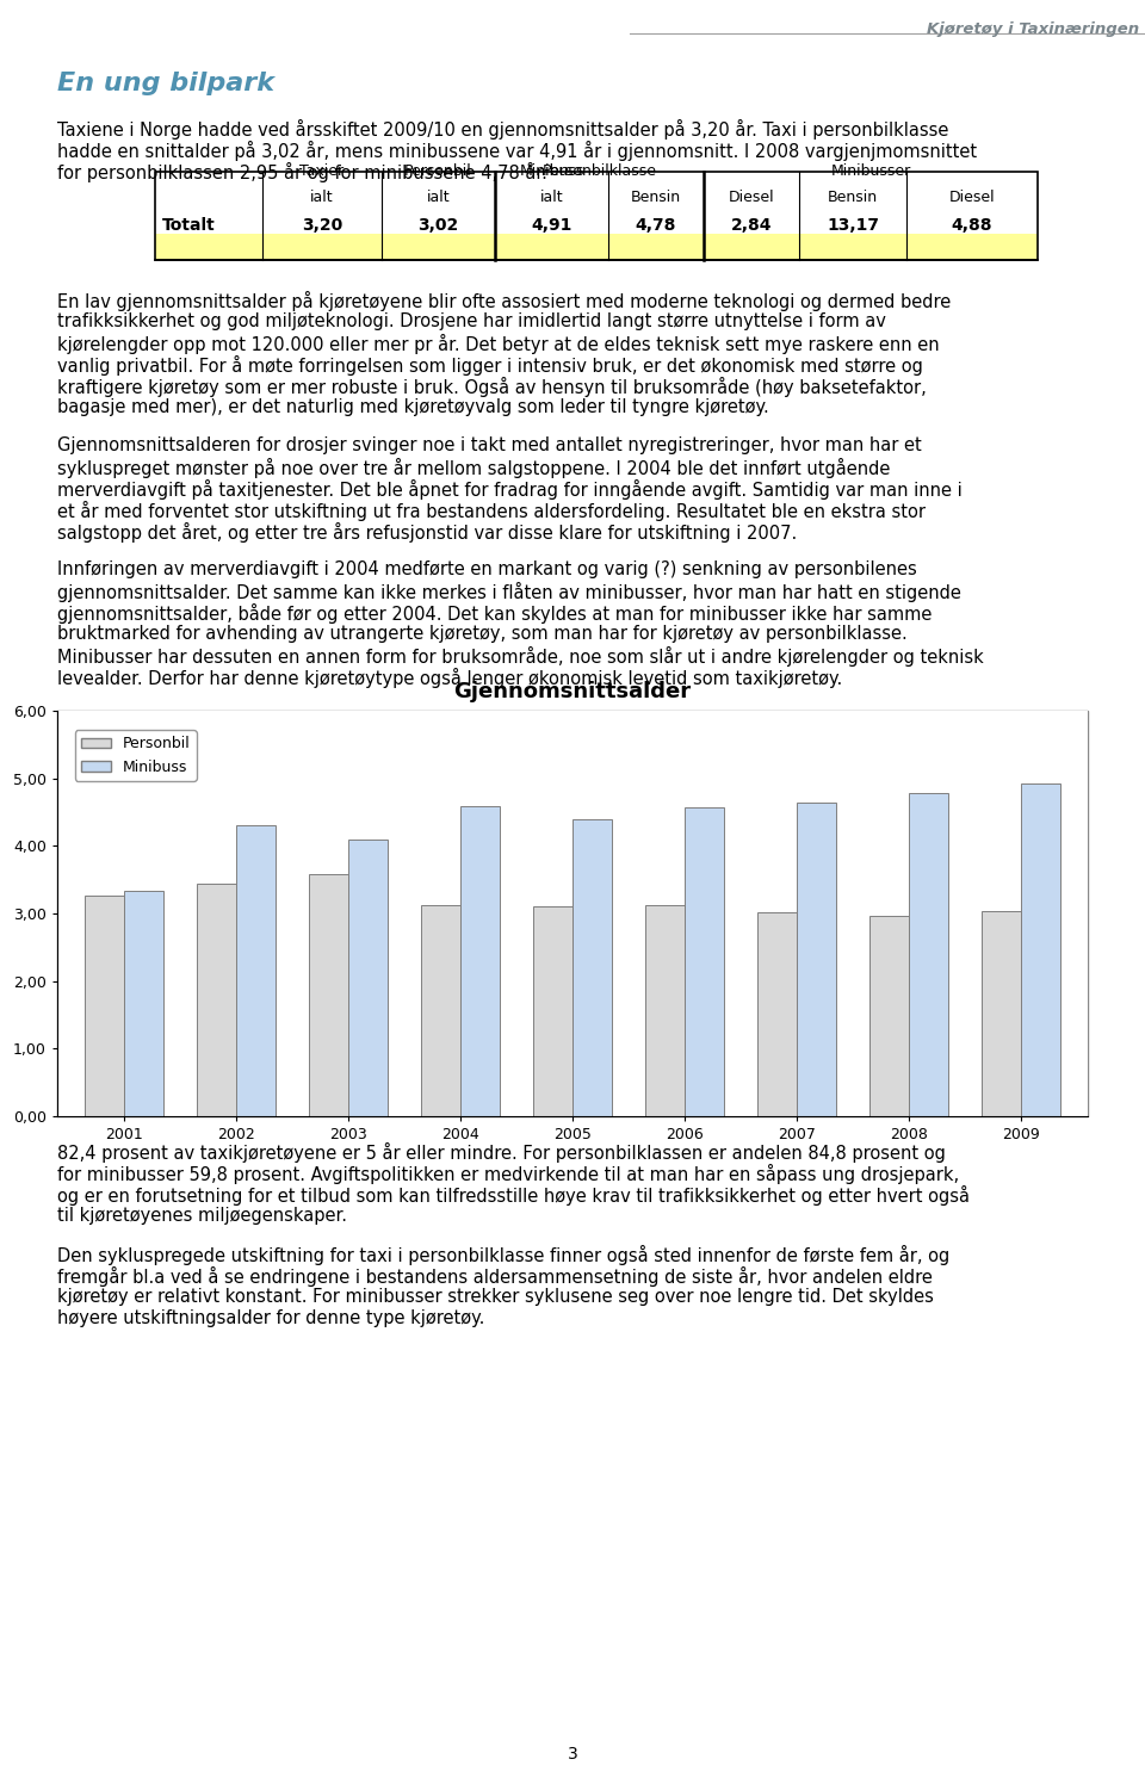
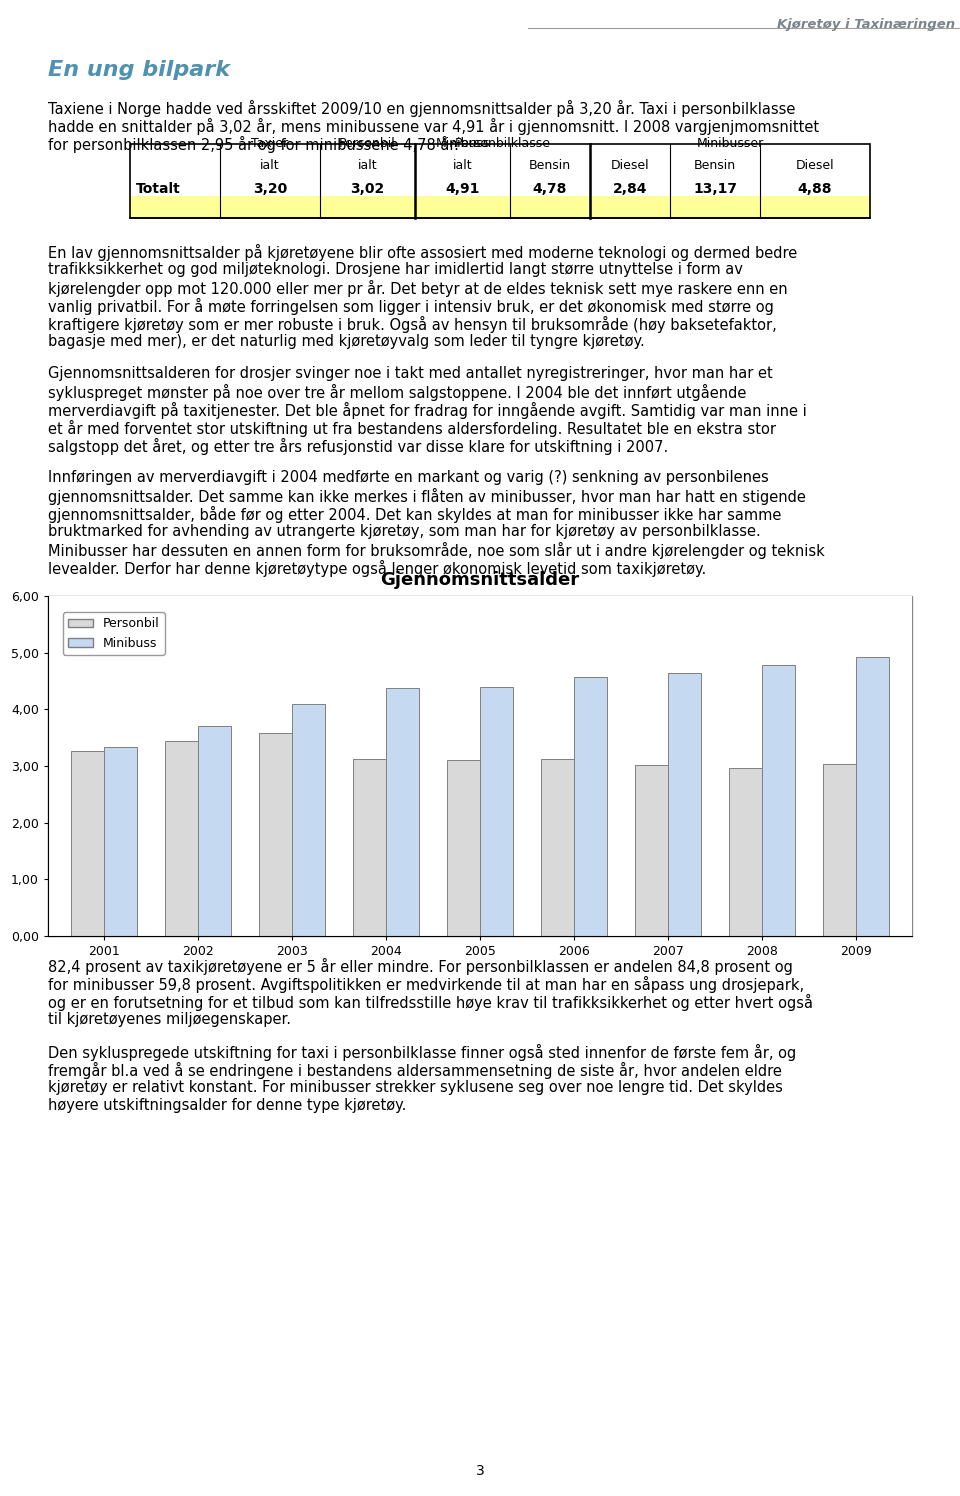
Minibuss/2002: 4,30 -> 3,71
Minibuss/2004: 4,58 -> 4,37
